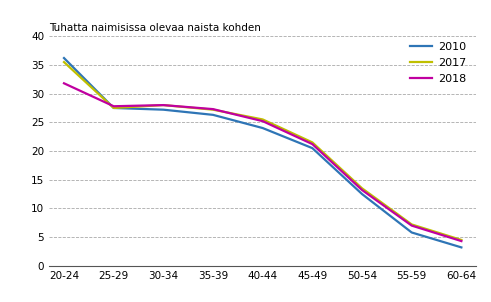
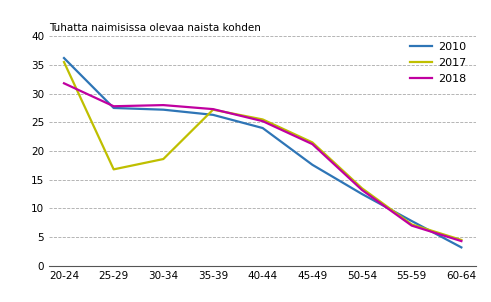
2017/25-29: 27.5 -> 16.8
2017/30-34: 28.0 -> 18.6
2010/45-49: 20.5 -> 17.6
2010/55-59: 5.8 -> 7.8
